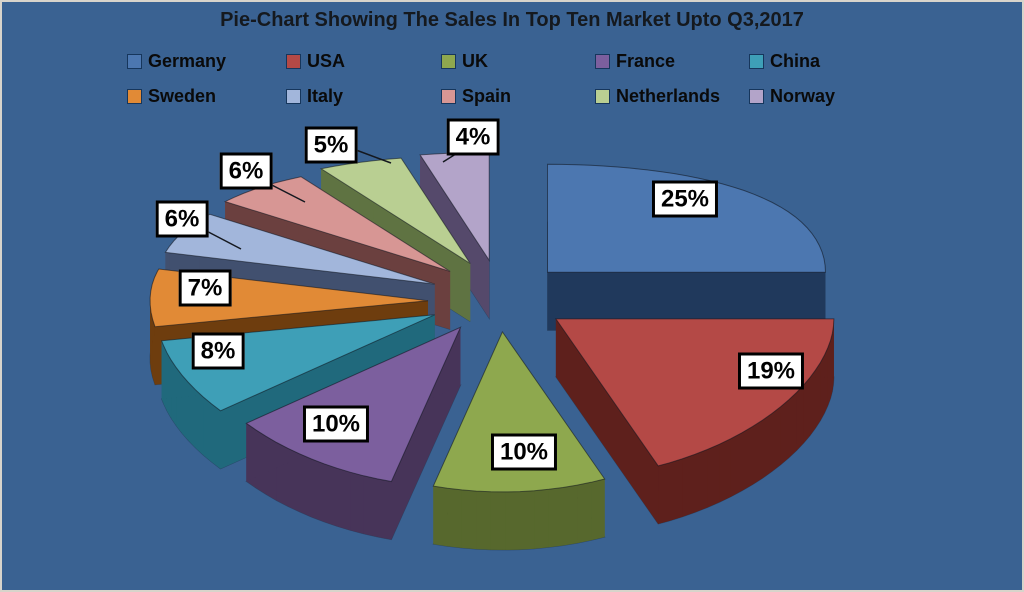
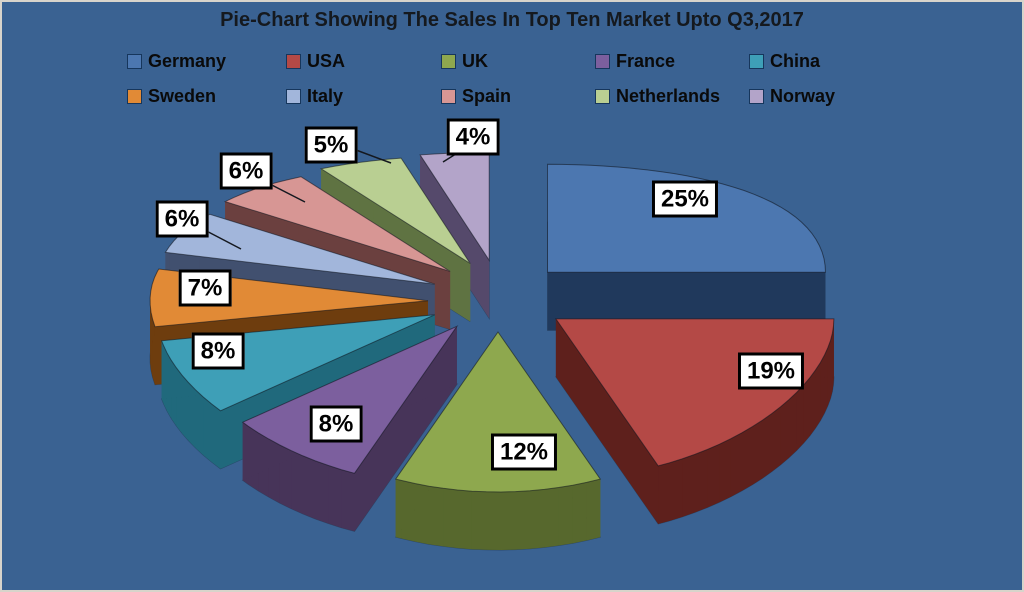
UK: 10% -> 12%
France: 10% -> 8%
